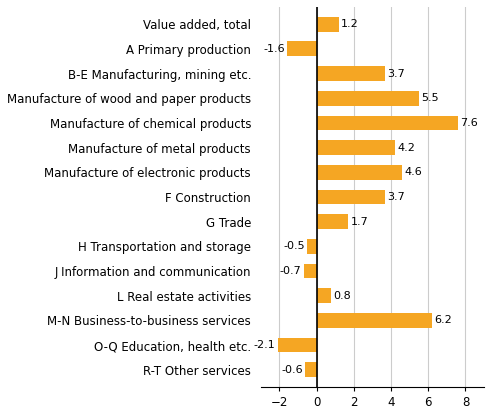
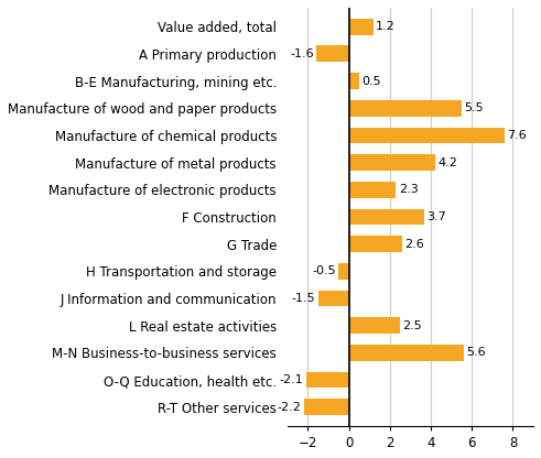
B-E Manufacturing, mining etc.: 3.7 -> 0.5
Manufacture of electronic products: 4.6 -> 2.3
G Trade: 1.7 -> 2.6
J Information and communication: -0.7 -> -1.5
L Real estate activities: 0.8 -> 2.5
M-N Business-to-business services: 6.2 -> 5.6
R-T Other services: -0.6 -> -2.2
